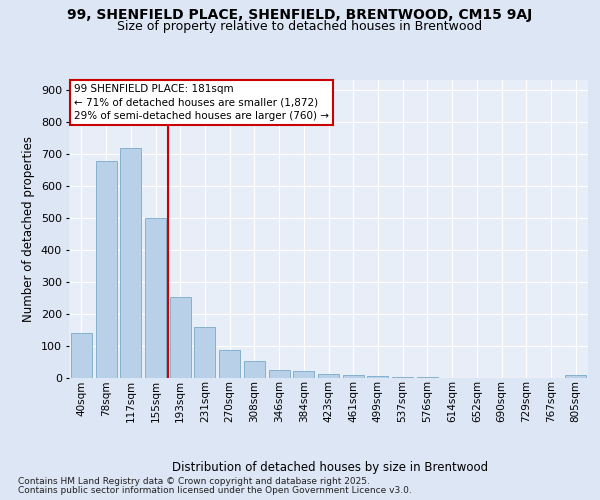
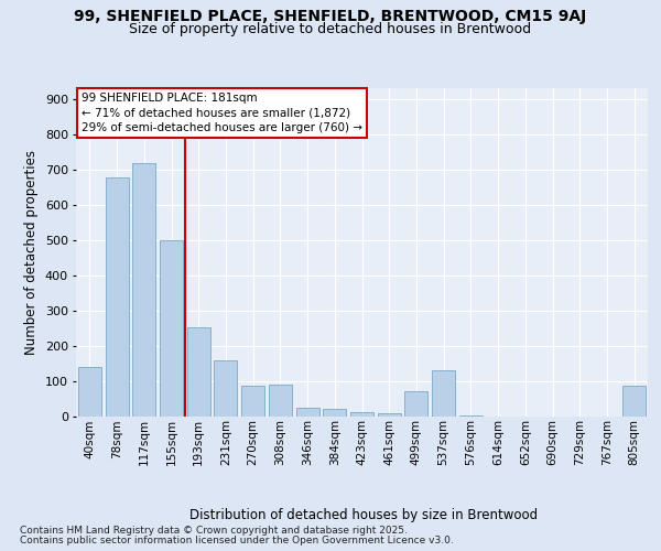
308sqm: 51 -> 90
499sqm: 5 -> 70
537sqm: 3 -> 130
805sqm: 8 -> 85
